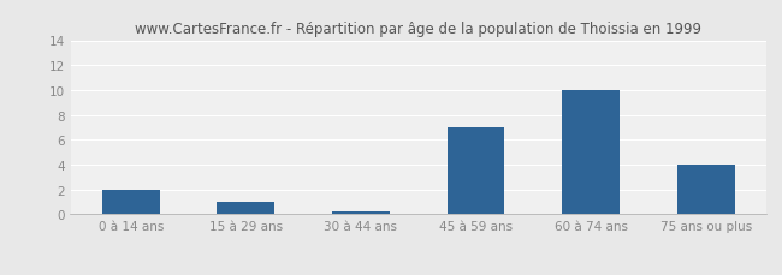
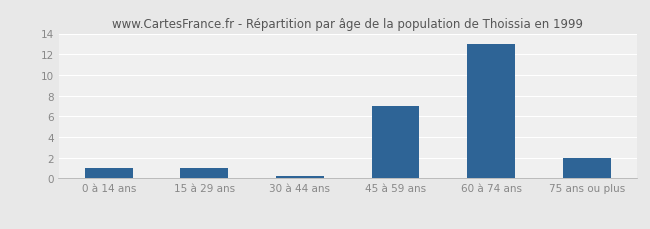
0 à 14 ans: 2.0 -> 1.0
60 à 74 ans: 10.0 -> 13.0
75 ans ou plus: 4.0 -> 2.0
